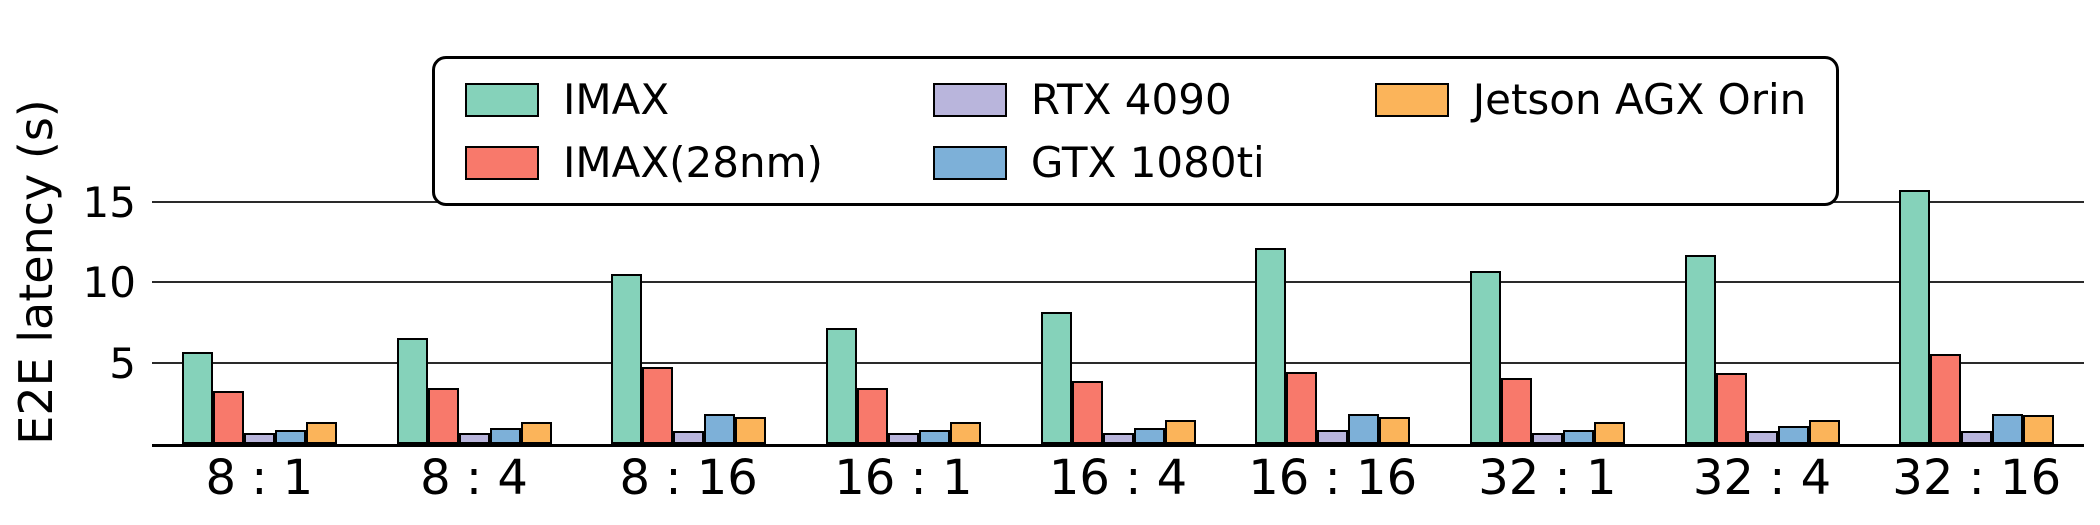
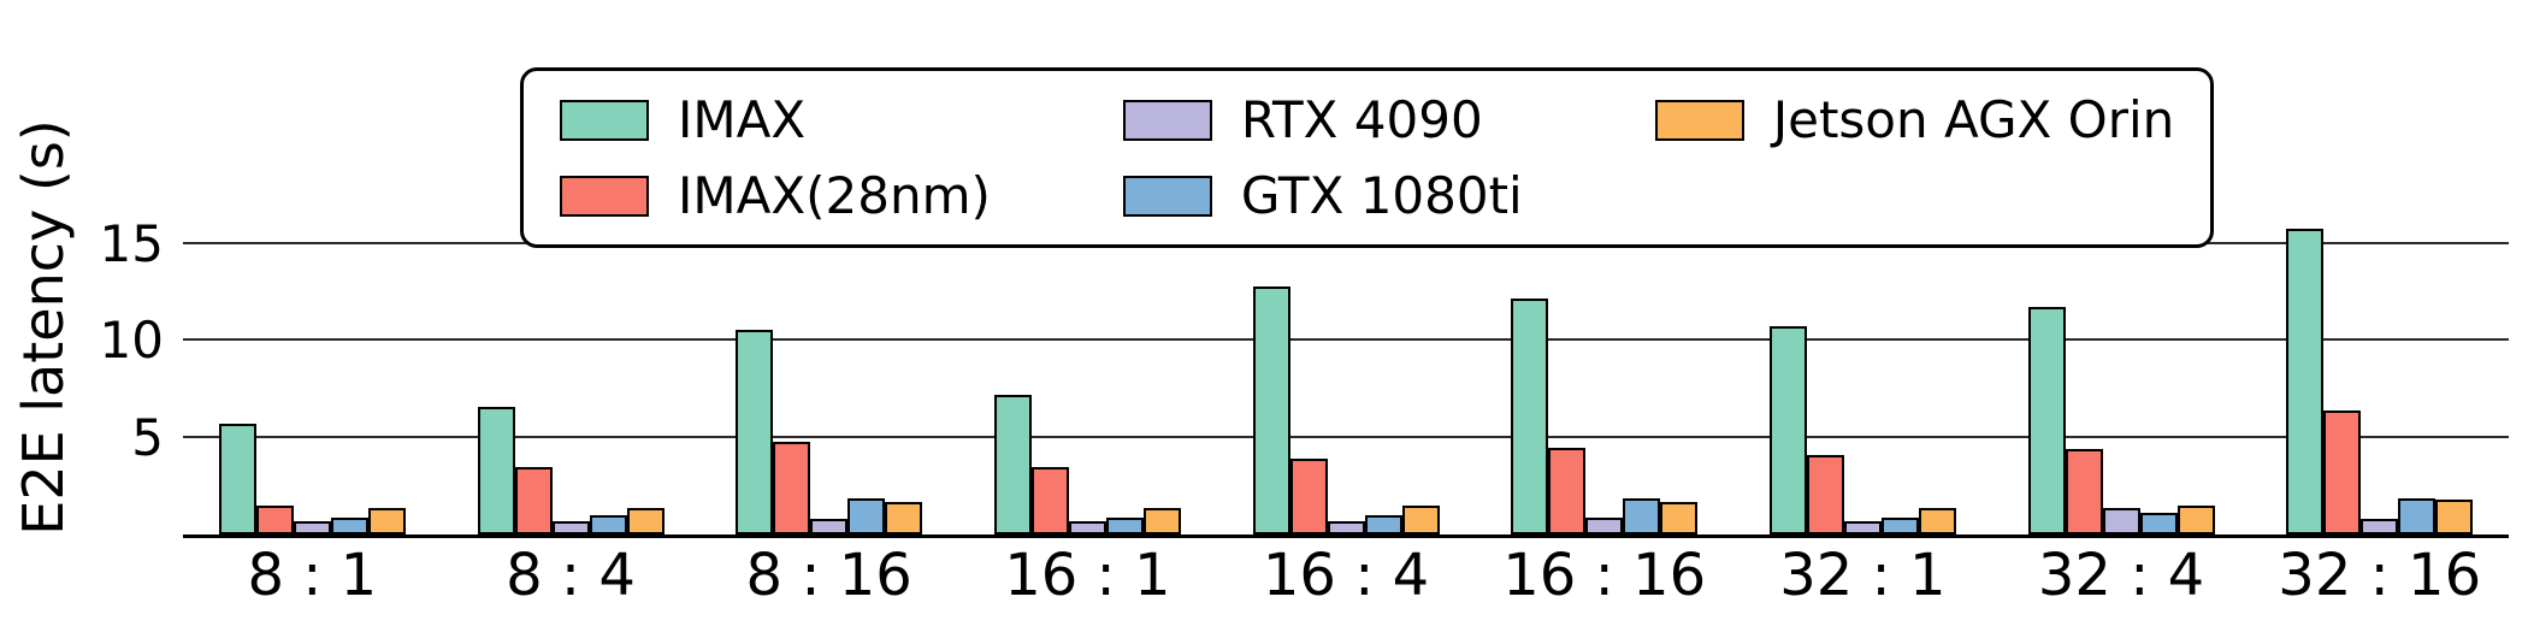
IMAX(28nm)/8 : 1: 3.3 -> 1.5
IMAX/16 : 4: 8.2 -> 12.8
RTX 4090/32 : 4: 0.8 -> 1.4
IMAX(28nm)/32 : 16: 5.6 -> 6.4
